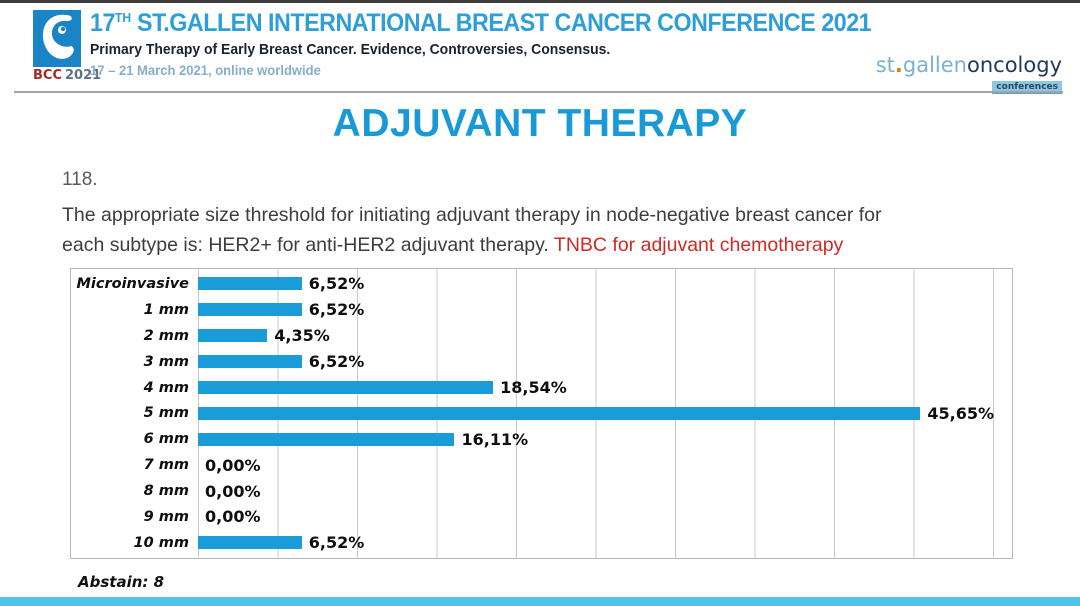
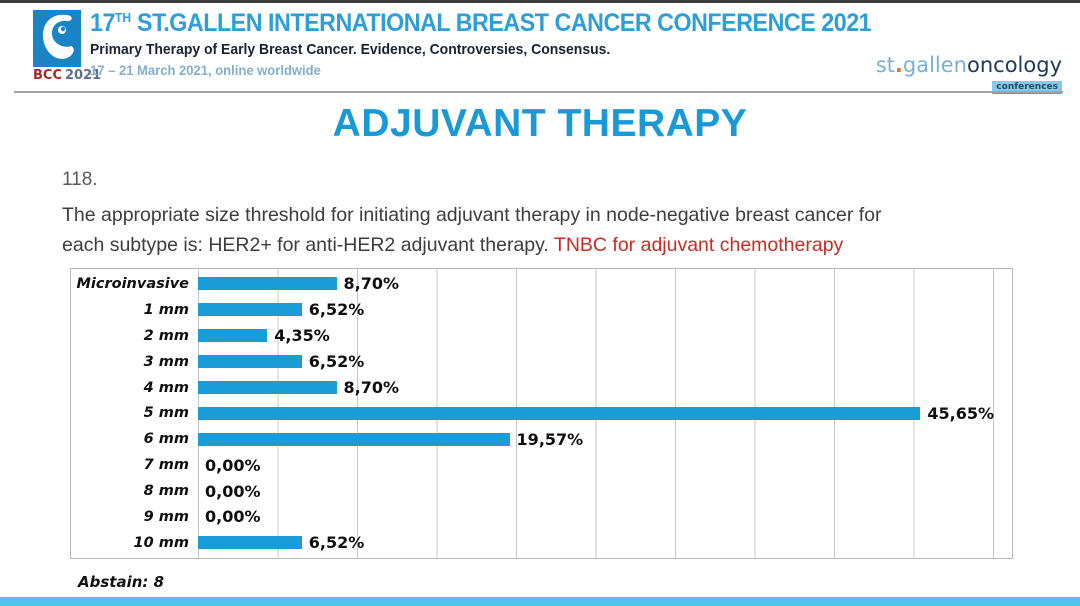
Microinvasive: 6,52% -> 8,70%
4 mm: 18,54% -> 8,70%
6 mm: 16,11% -> 19,57%
